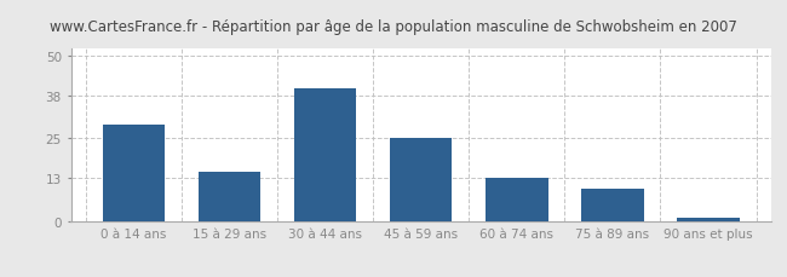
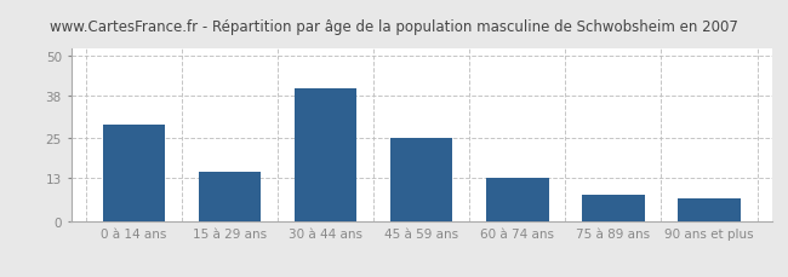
75 à 89 ans: 10 -> 8
90 ans et plus: 1 -> 7
